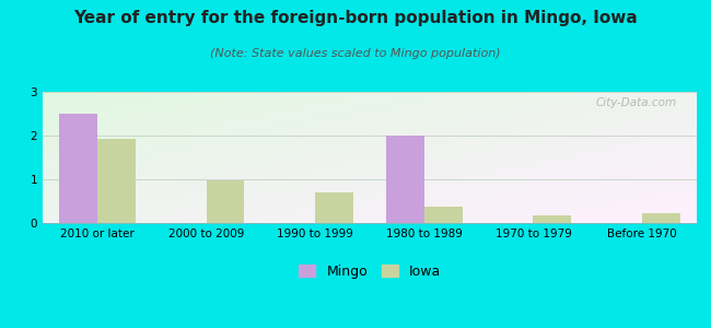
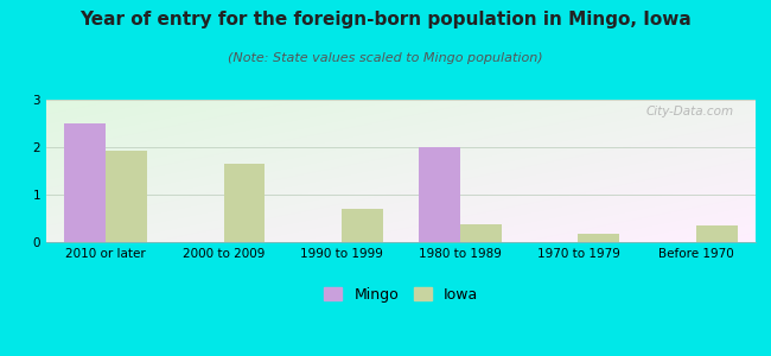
Iowa/2000 to 2009: 0.97 -> 1.65
Iowa/Before 1970: 0.22 -> 0.35
